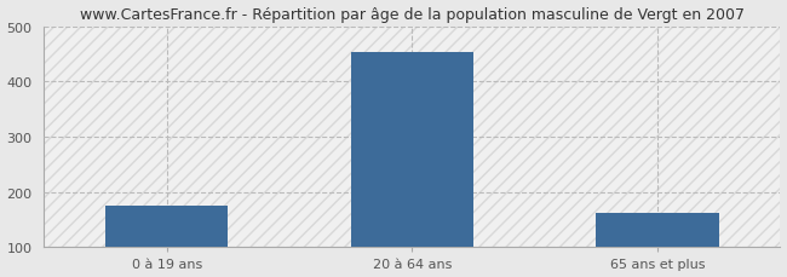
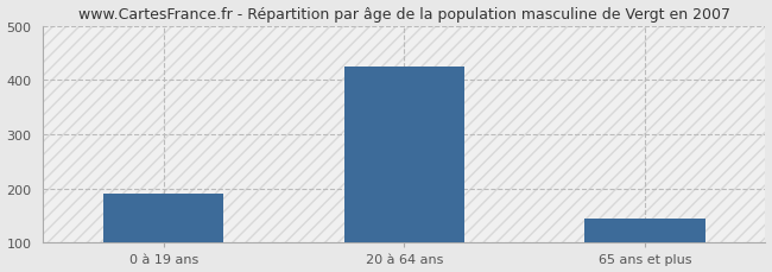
0 à 19 ans: 175 -> 190
20 à 64 ans: 453 -> 425
65 ans et plus: 163 -> 145
